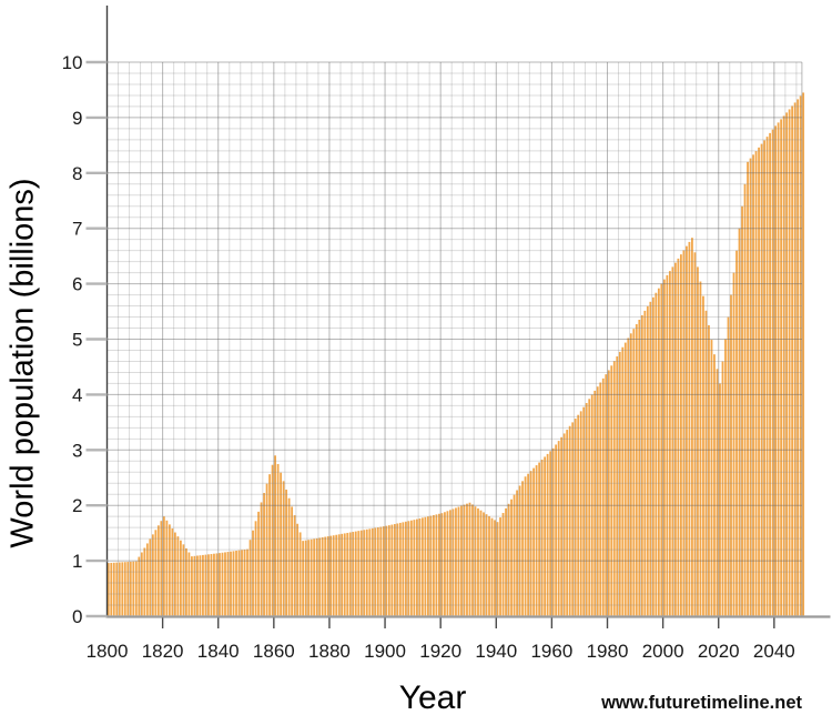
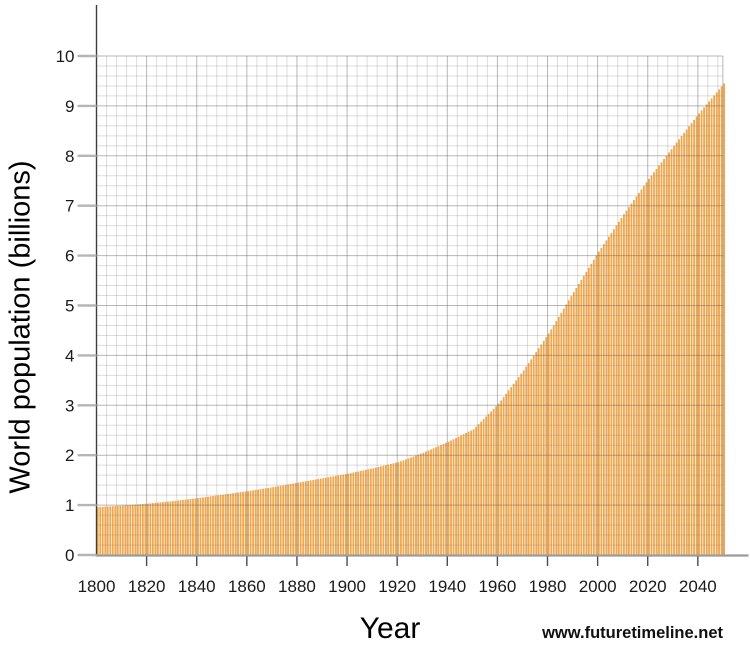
1820: 1.8 -> 1.0
1860: 2.9 -> 1.3
1940: 1.7 -> 2.3
2020: 4.2 -> 7.5
